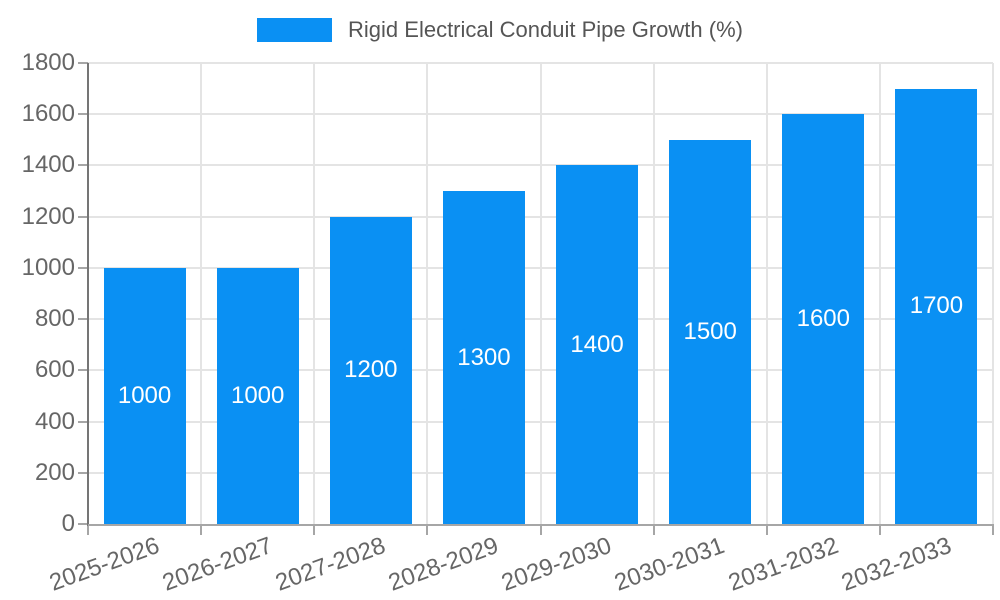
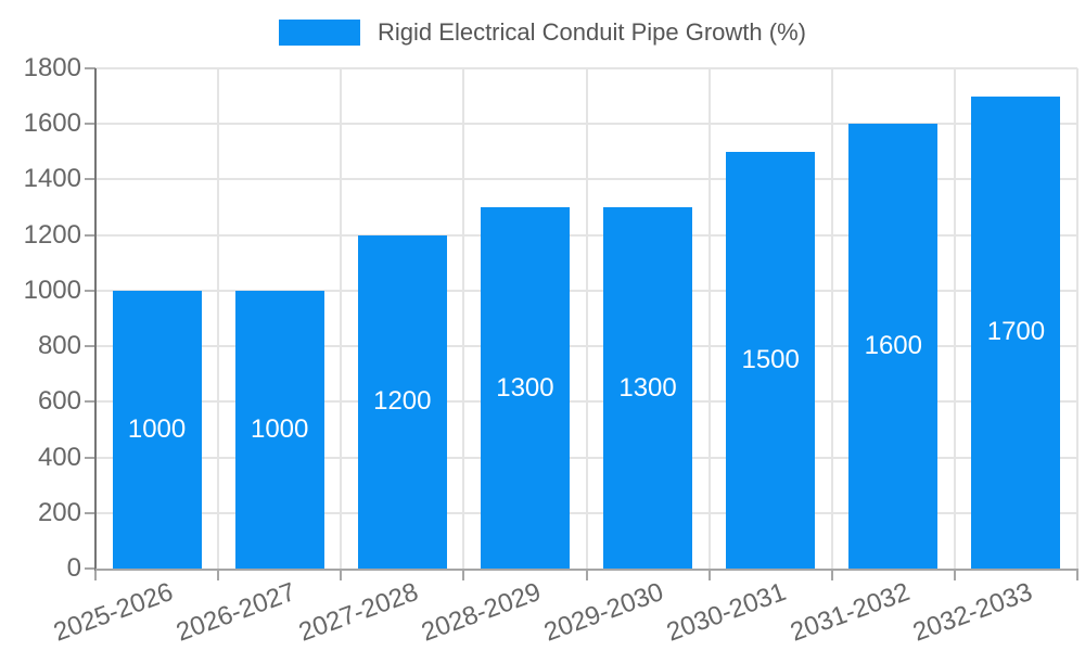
2029-2030: 1400 -> 1300
